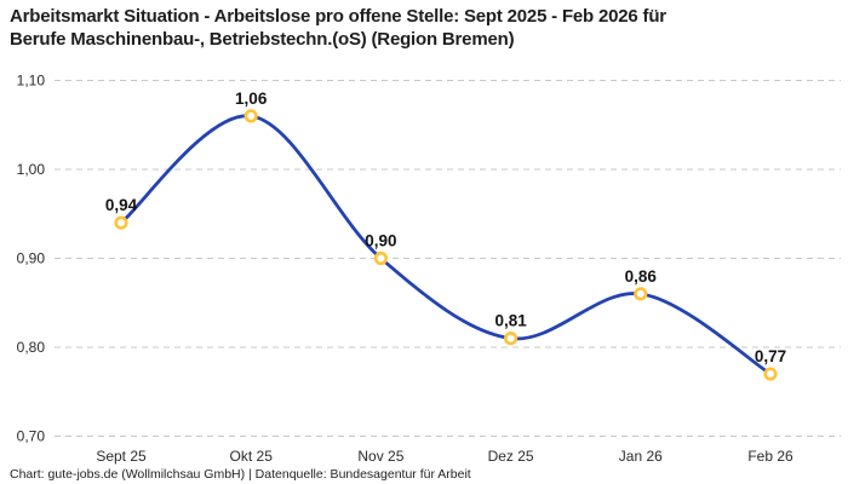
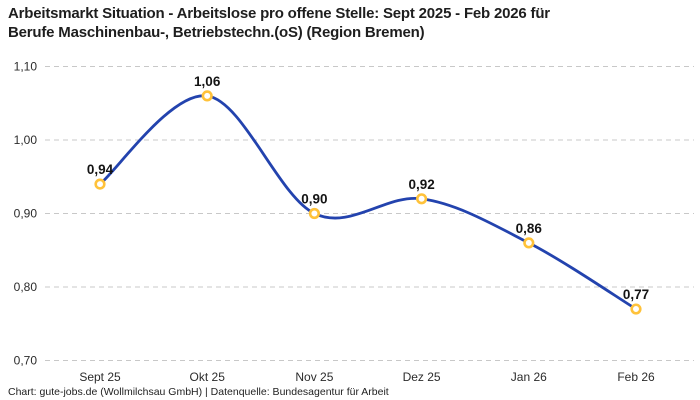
Dez 25: 0,81 -> 0,92
